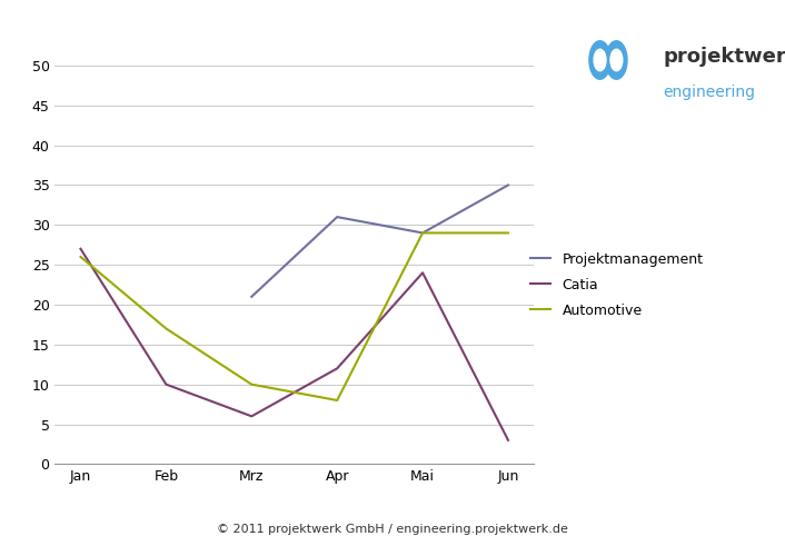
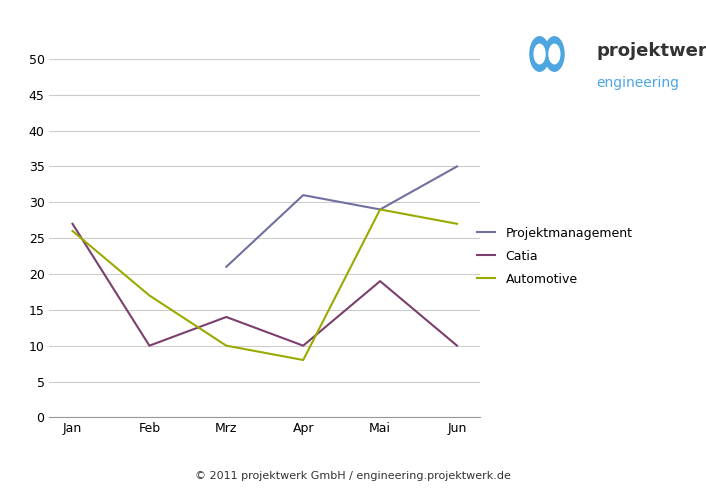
Catia/Mrz: 6 -> 14
Catia/Apr: 12 -> 10
Catia/Mai: 24 -> 19
Catia/Jun: 3 -> 10
Automotive/Jun: 29 -> 27
